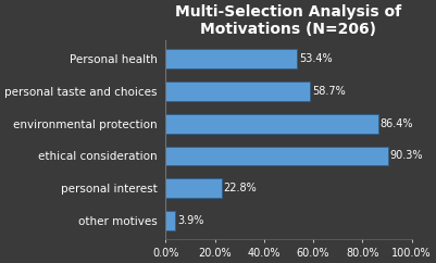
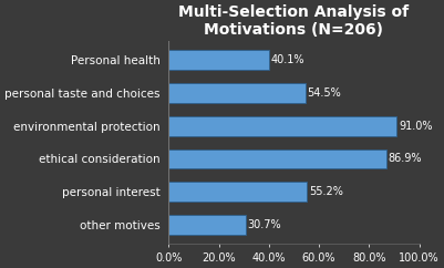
Personal health: 53.4% -> 40.1%
personal taste and choices: 58.7% -> 54.5%
environmental protection: 86.4% -> 91.0%
ethical consideration: 90.3% -> 86.9%
personal interest: 22.8% -> 55.2%
other motives: 3.9% -> 30.7%
